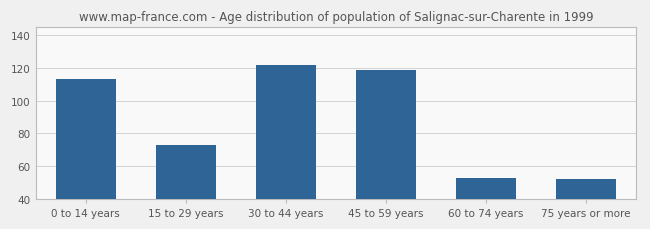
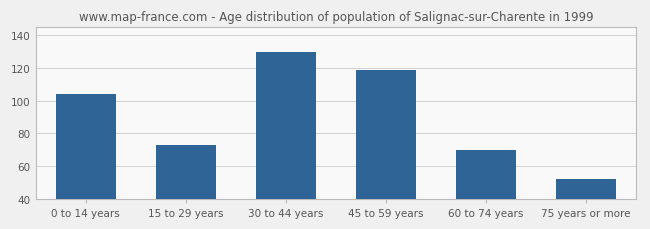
0 to 14 years: 113 -> 104
30 to 44 years: 122 -> 130
60 to 74 years: 53 -> 70
